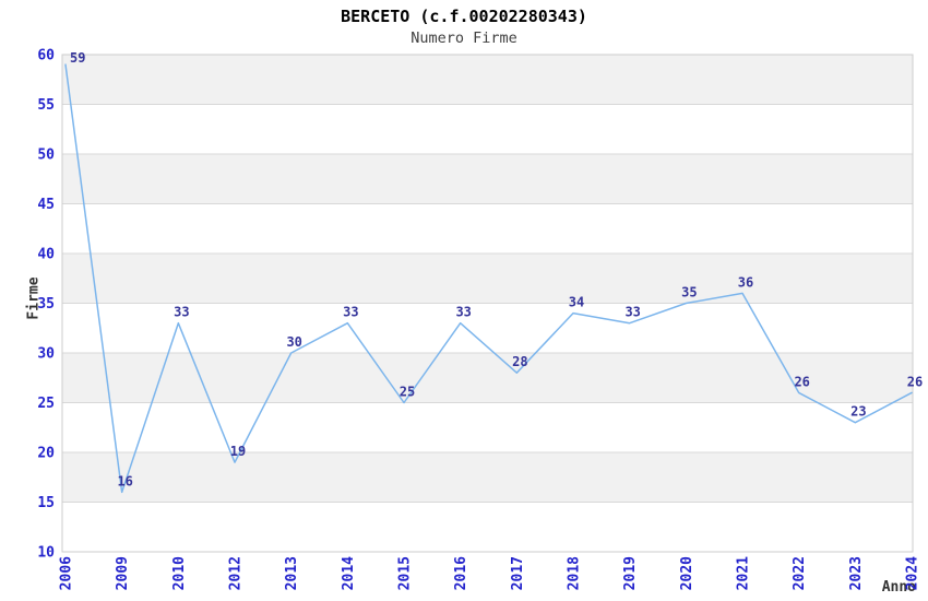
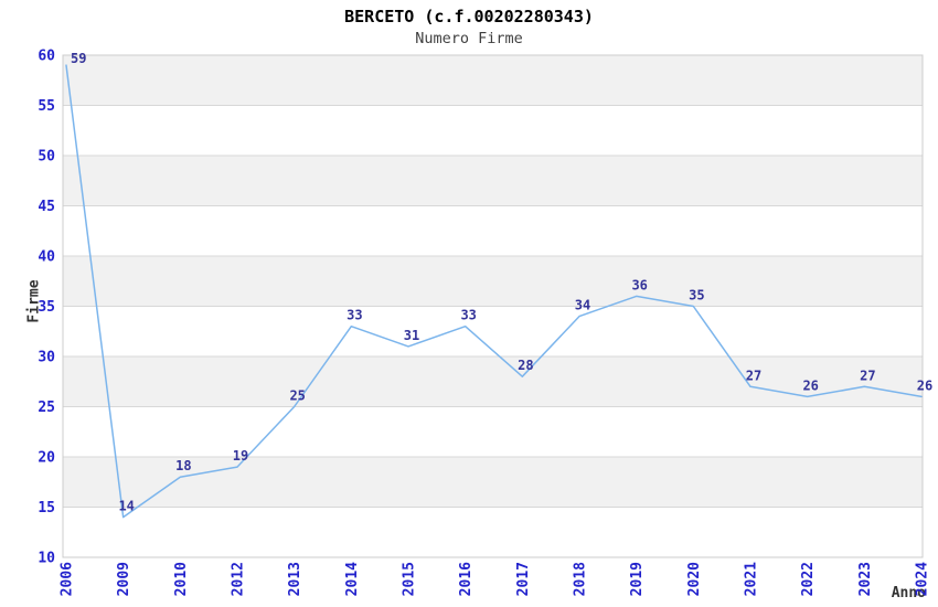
2009: 16 -> 14
2010: 33 -> 18
2013: 30 -> 25
2015: 25 -> 31
2019: 33 -> 36
2021: 36 -> 27
2023: 23 -> 27
